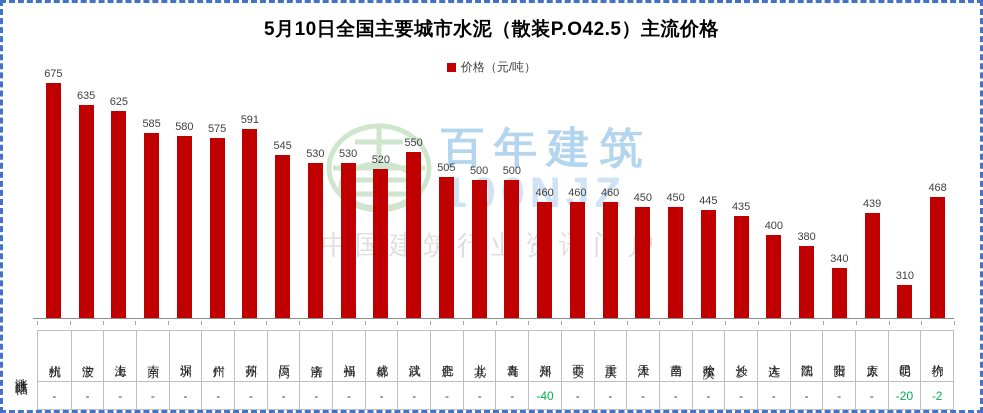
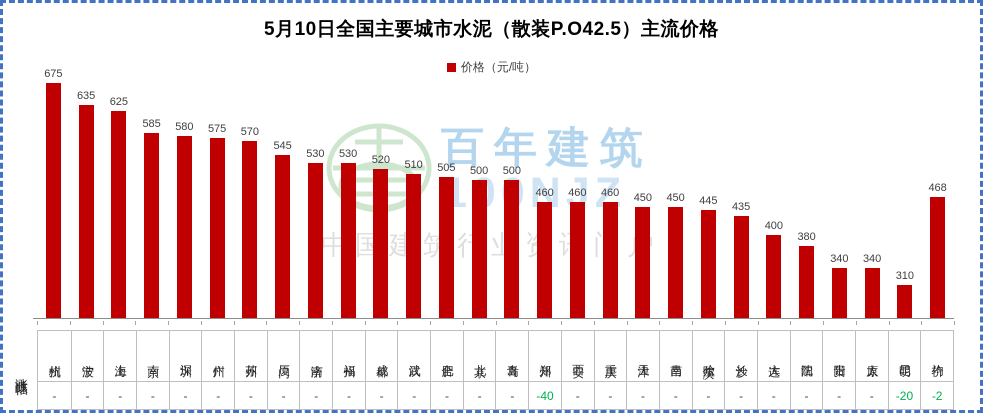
苏州: 591 -> 570
武汉: 550 -> 510
太原: 439 -> 340
